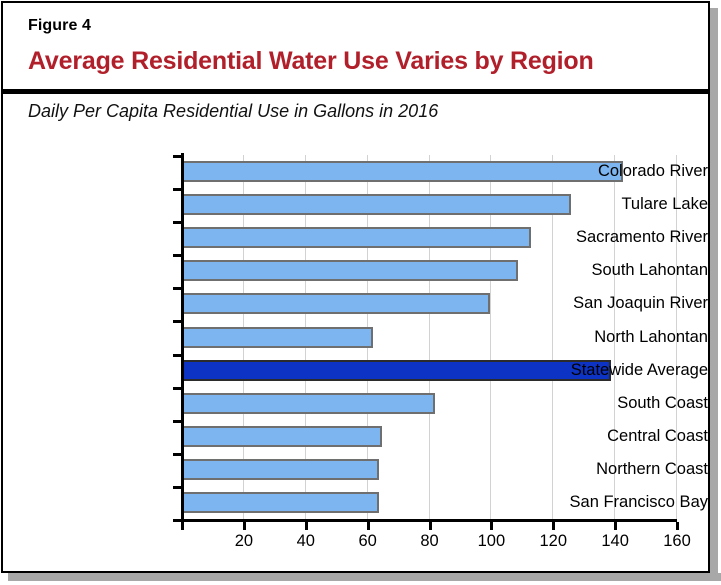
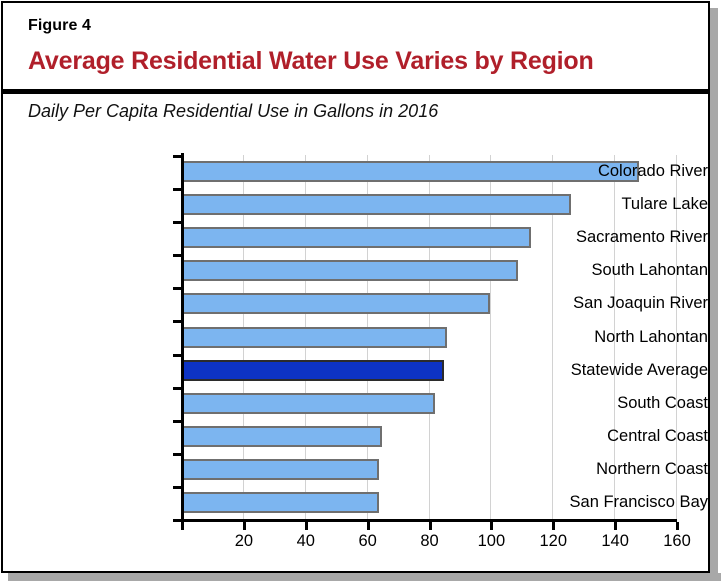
Colorado River: 143 -> 148
North Lahontan: 62 -> 86
Statewide Average: 139 -> 85
